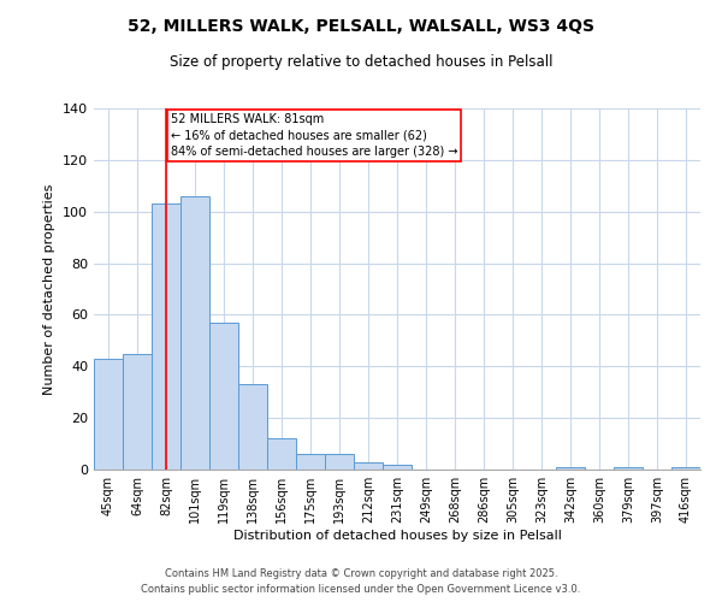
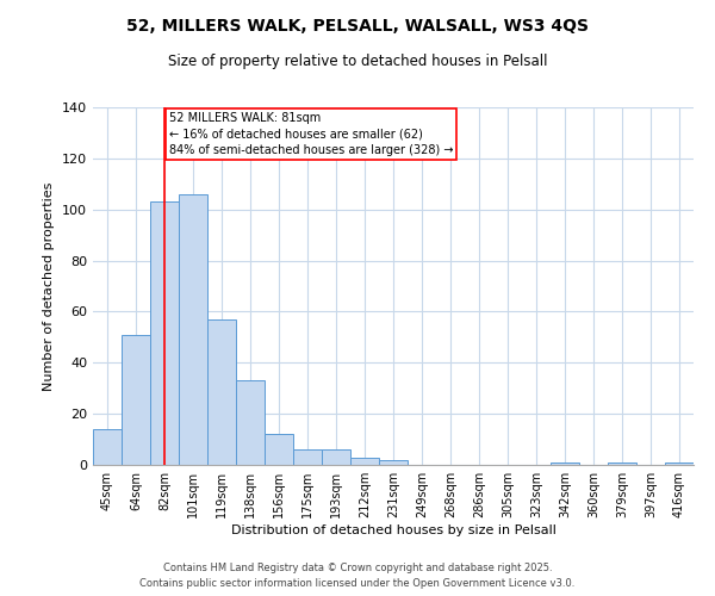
45sqm: 43 -> 14
64sqm: 45 -> 51
